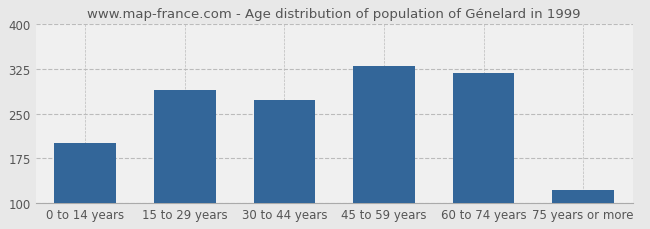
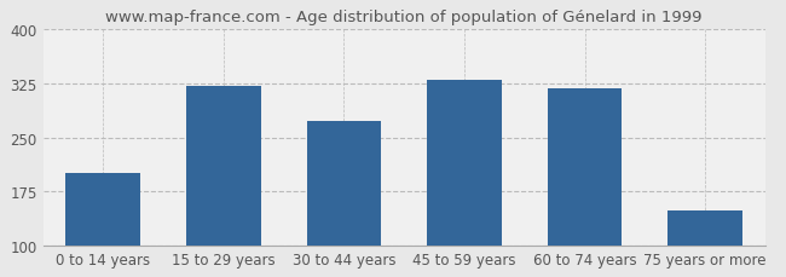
15 to 29 years: 290 -> 322
75 years or more: 122 -> 148
